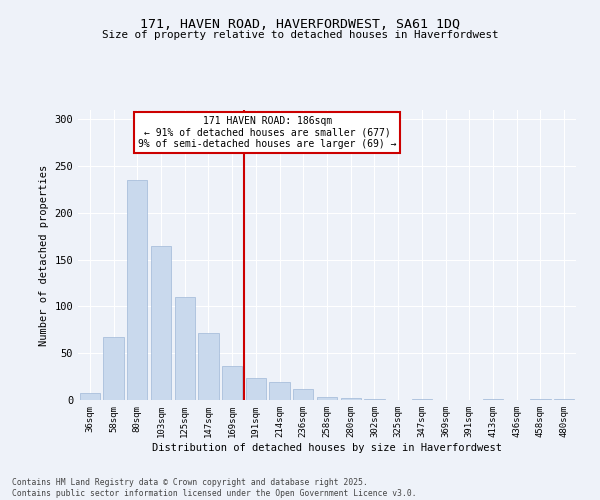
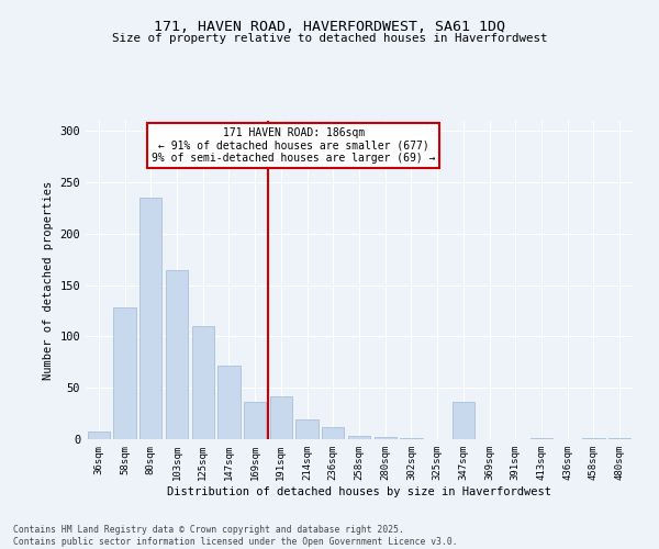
58sqm: 67 -> 128
191sqm: 24 -> 42
347sqm: 1 -> 36
